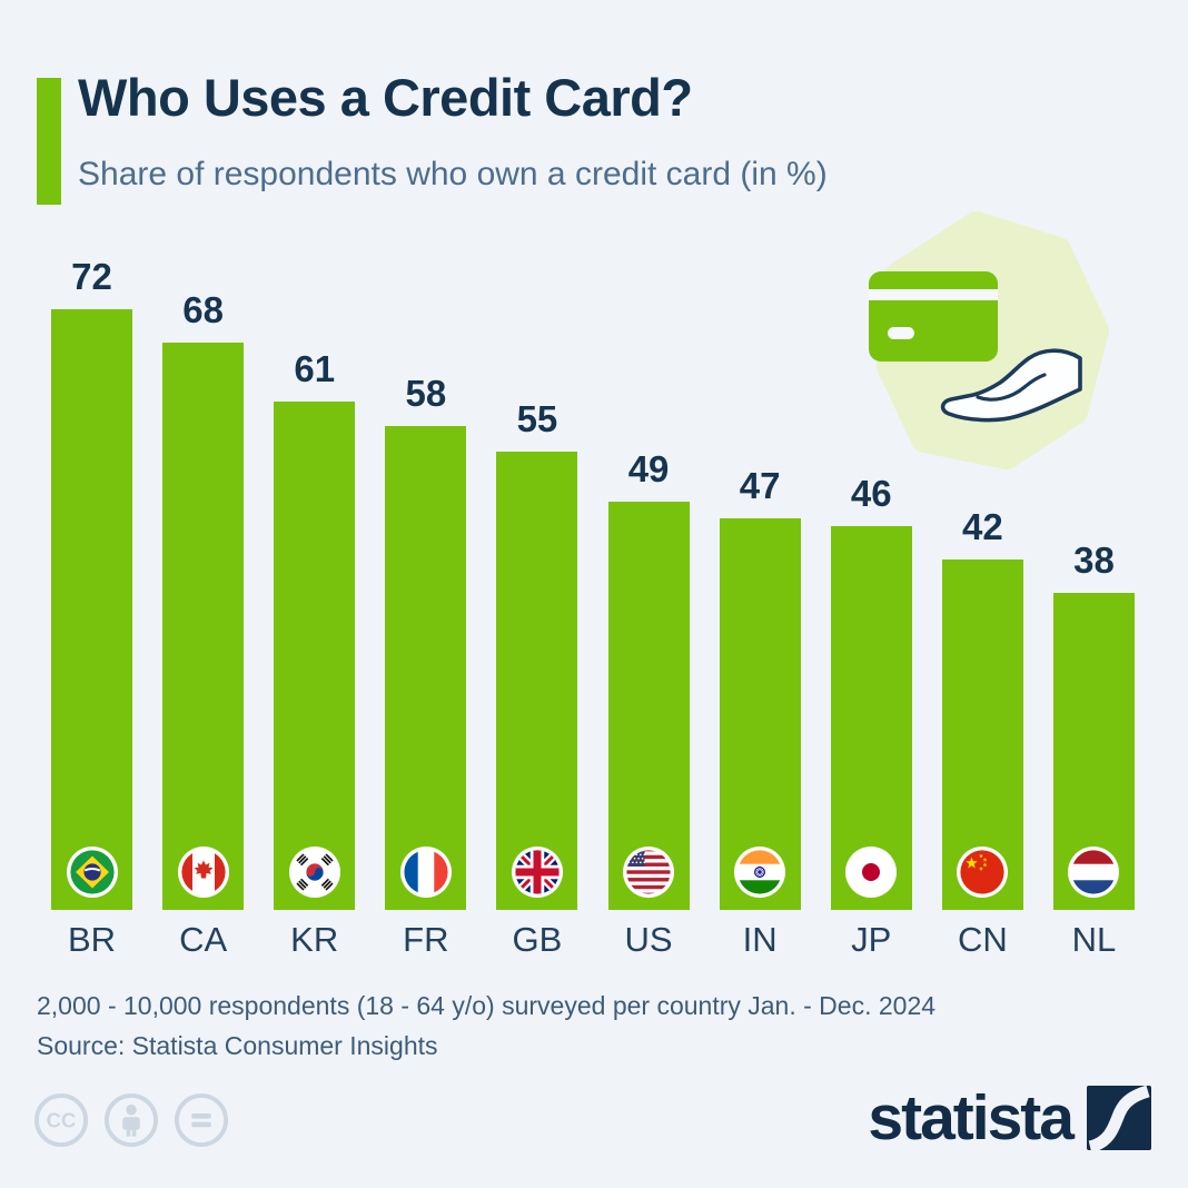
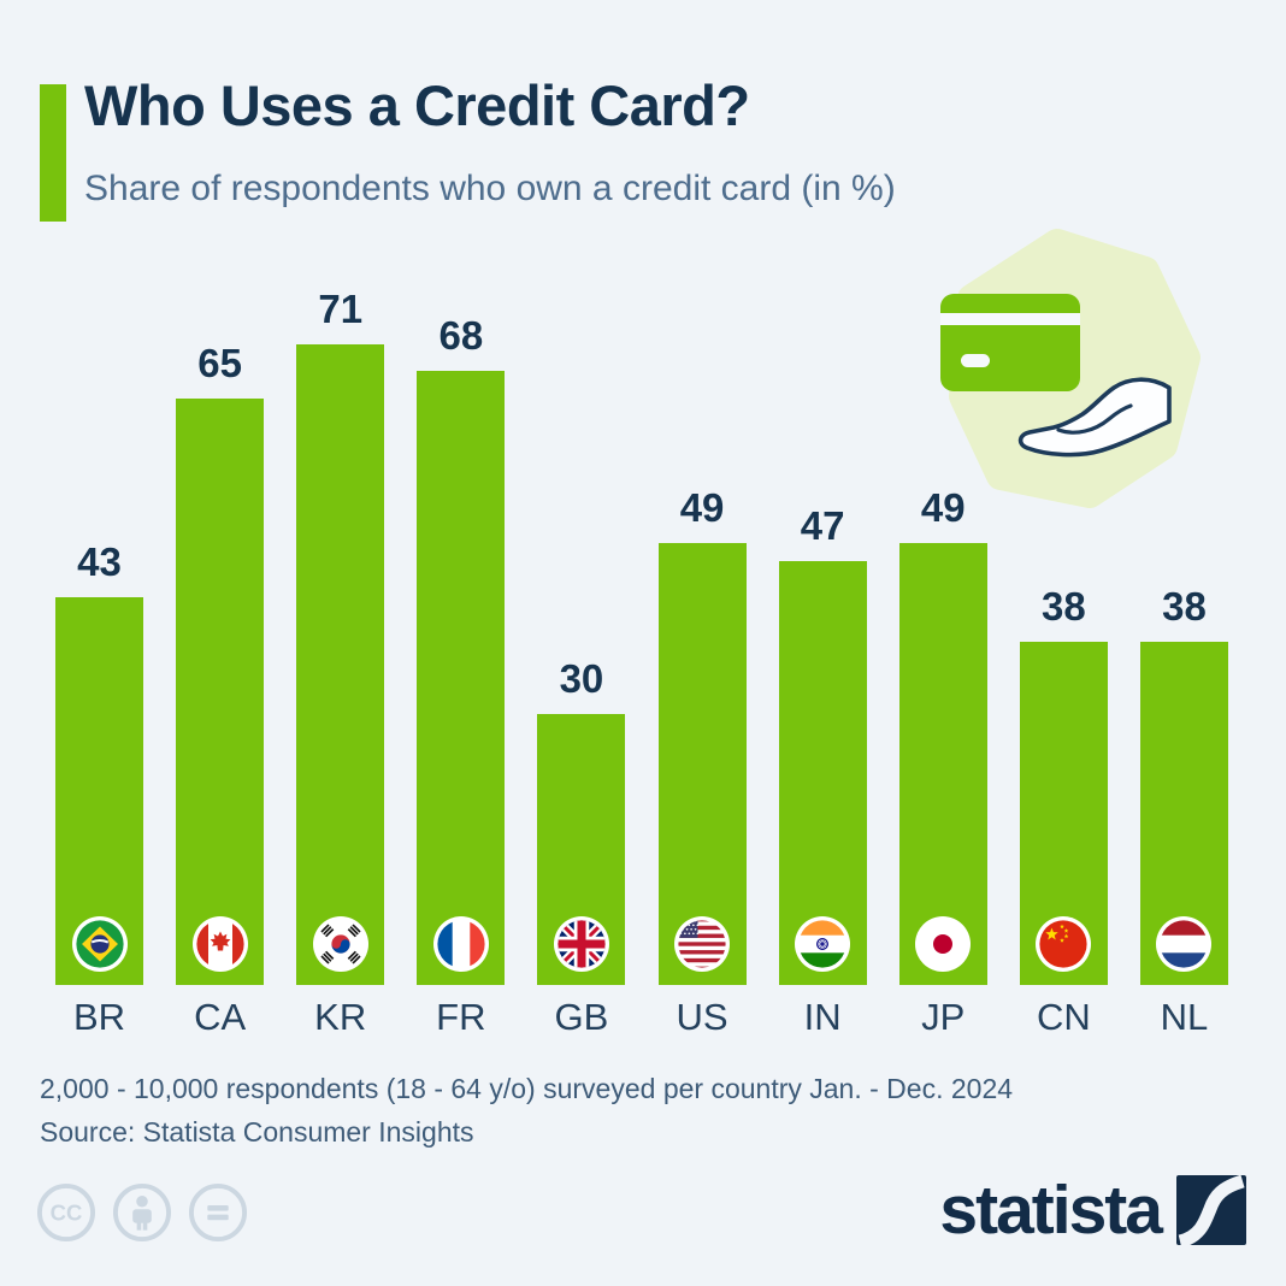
BR: 72 -> 43
CA: 68 -> 65
KR: 61 -> 71
FR: 58 -> 68
GB: 55 -> 30
JP: 46 -> 49
CN: 42 -> 38
